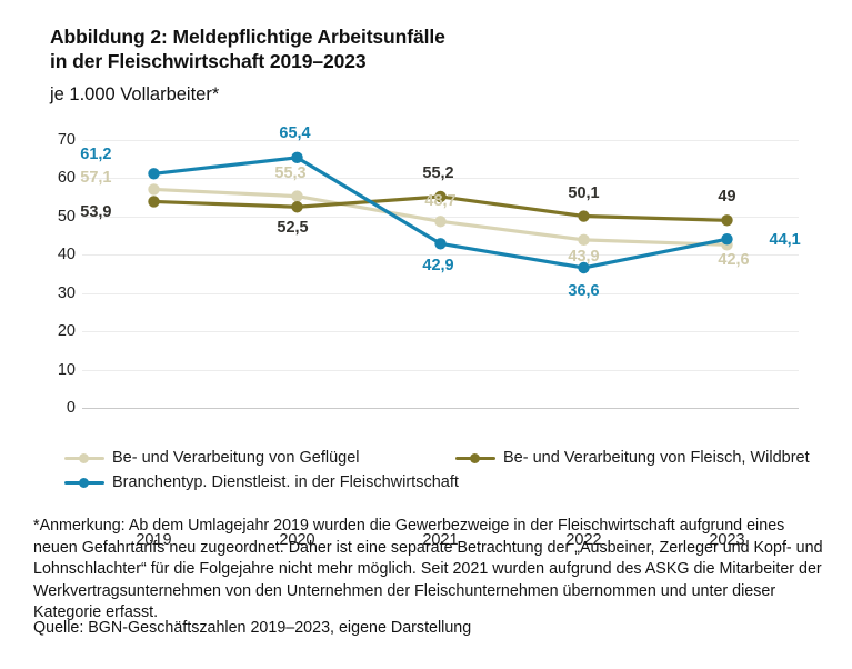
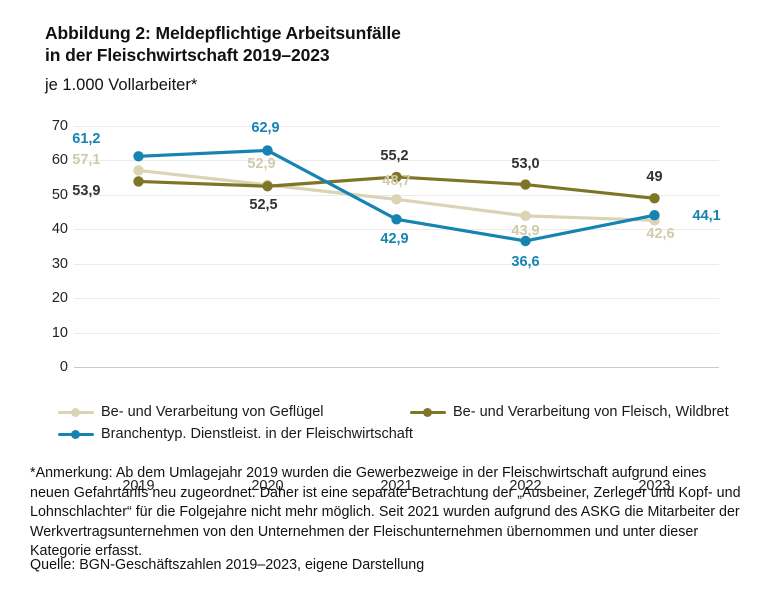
Be- und Verarbeitung von Geflügel/2020: 55,3 -> 52,9
Branchentyp. Dienstleist. in der Fleischwirtschaft/2020: 65,4 -> 62,9
Be- und Verarbeitung von Fleisch, Wildbret/2022: 50,1 -> 53,0
